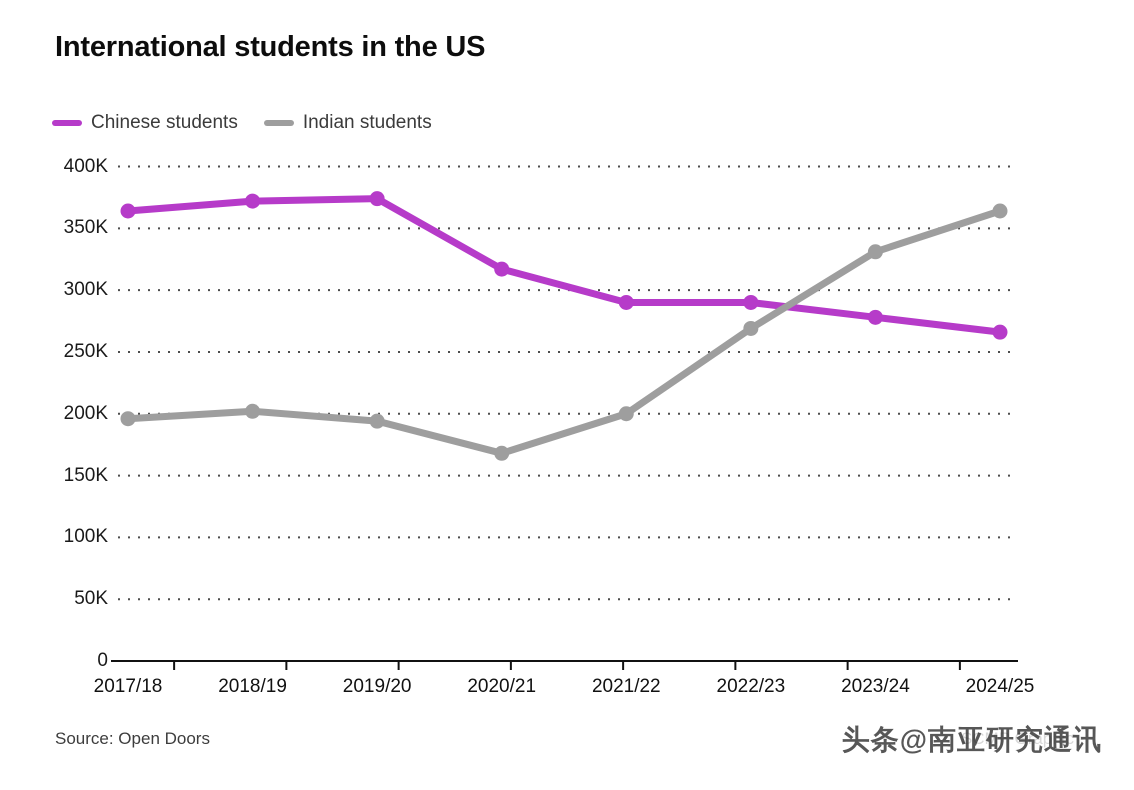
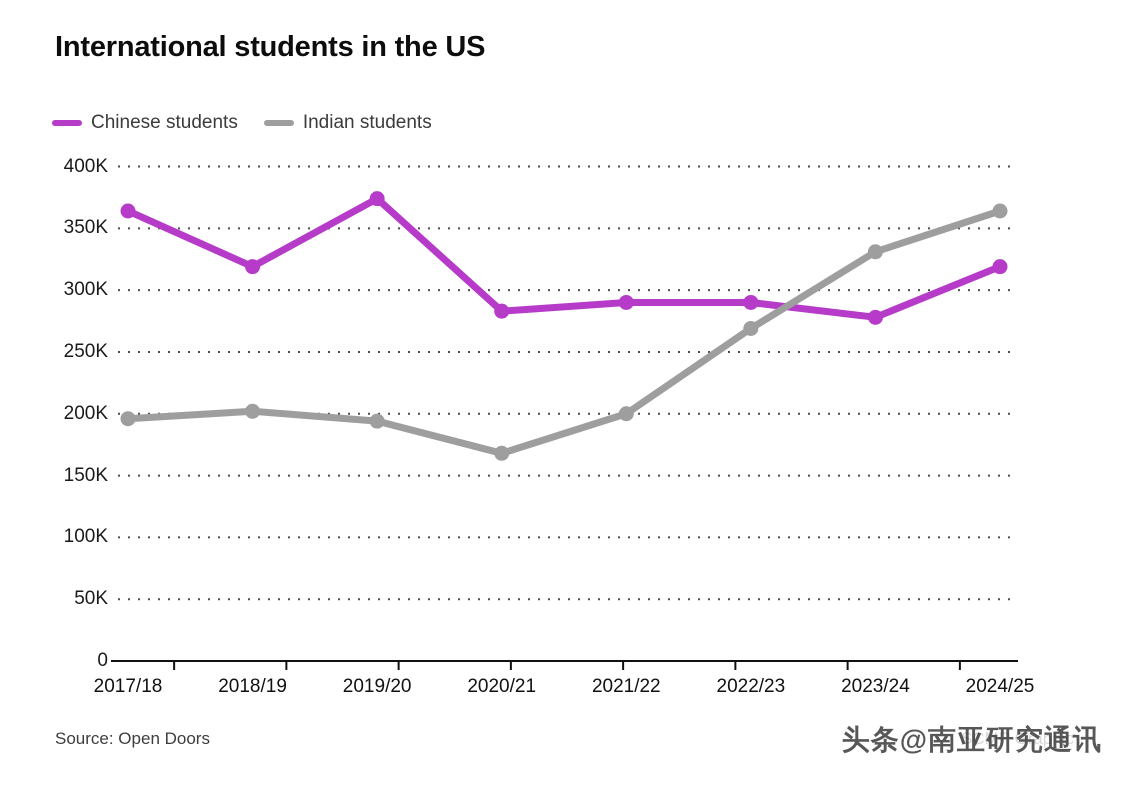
Chinese students/2018/19: 372K -> 319K
Chinese students/2020/21: 317K -> 283K
Chinese students/2024/25: 266K -> 319K
